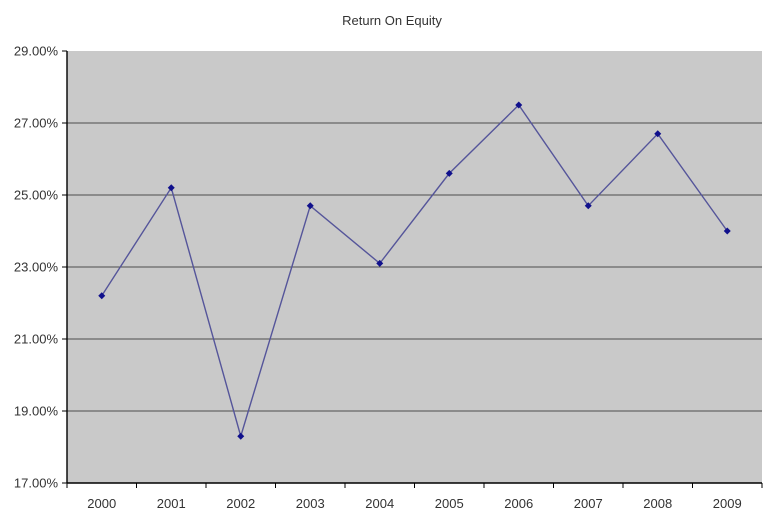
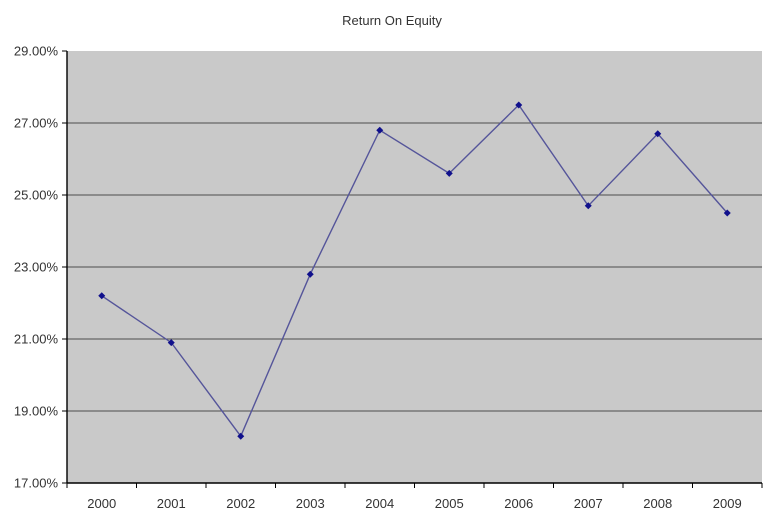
2001: 25.2% -> 20.9%
2003: 24.7% -> 22.8%
2004: 23.1% -> 26.8%
2009: 24.0% -> 24.5%
